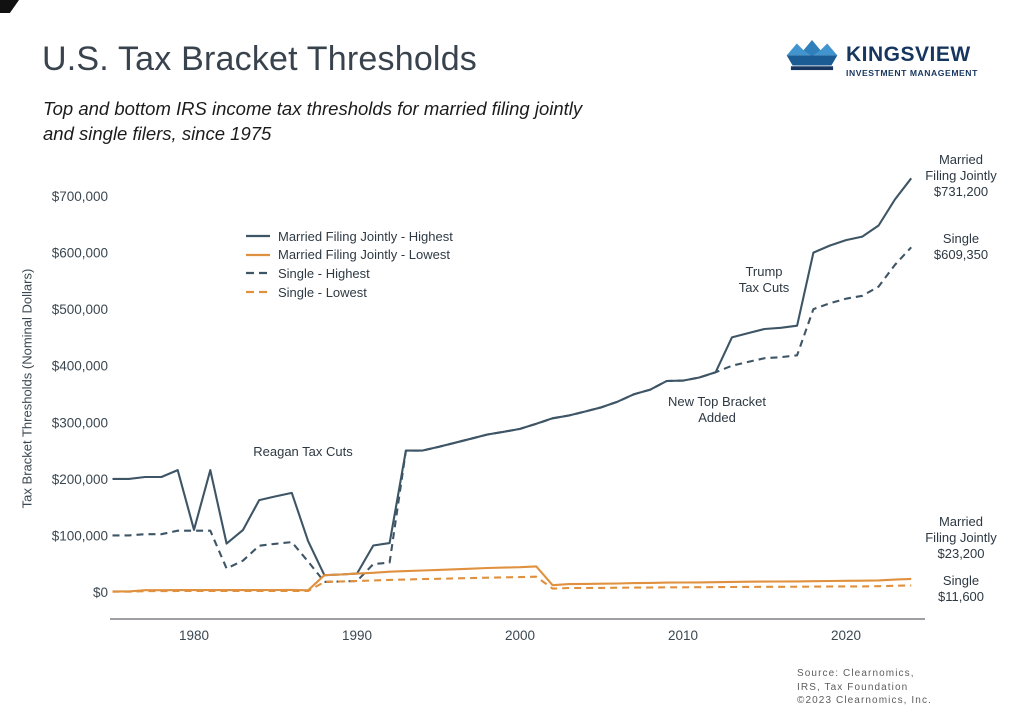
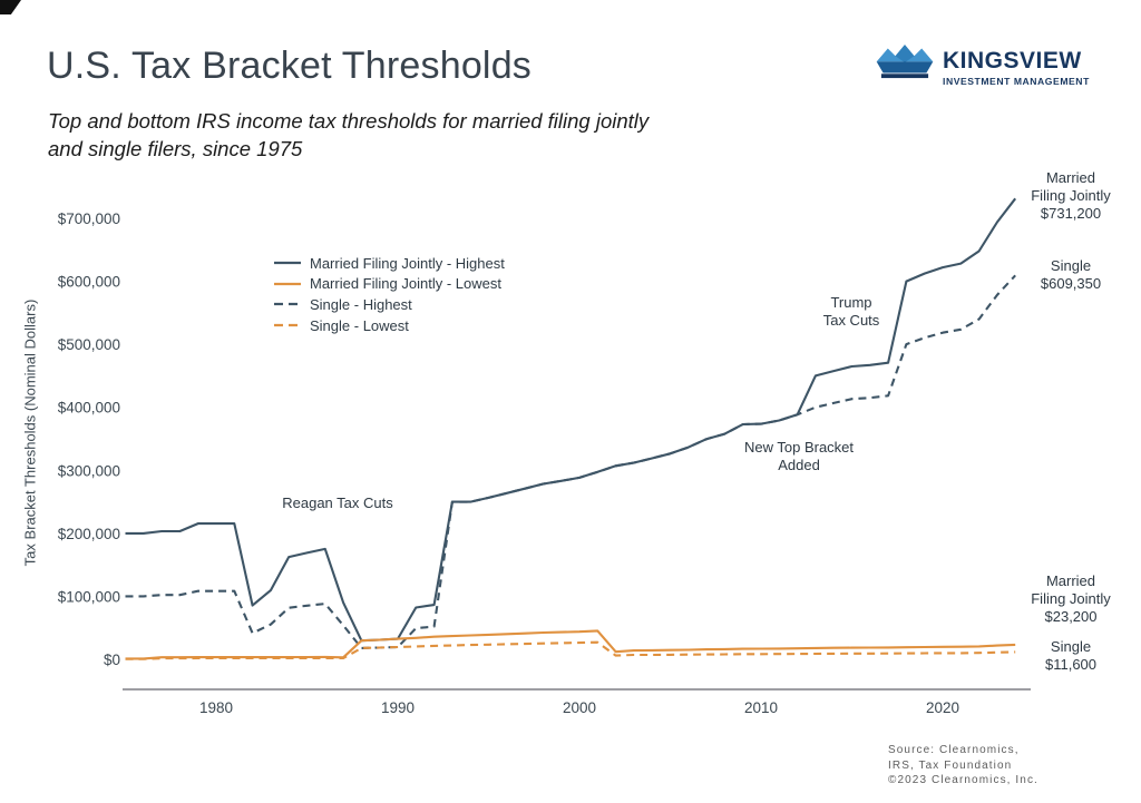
Married Filing Jointly - Highest/1980: $110000 -> $220000
